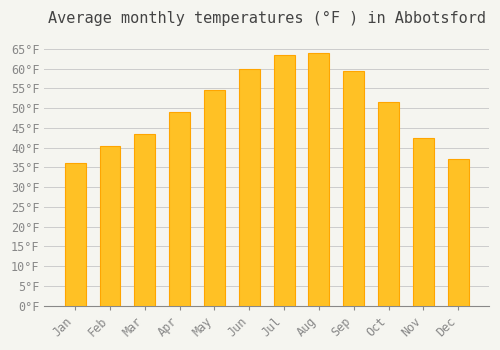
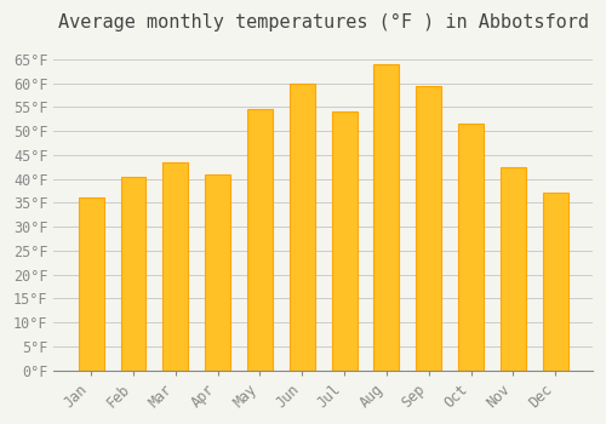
Apr: 49.0°F -> 41.0°F
Jul: 63.5°F -> 54.0°F
